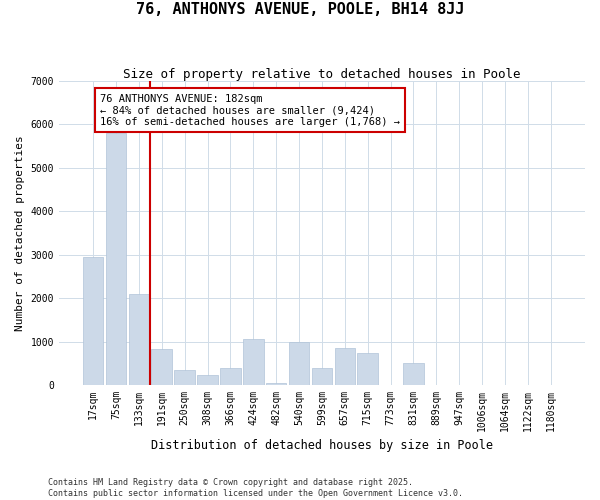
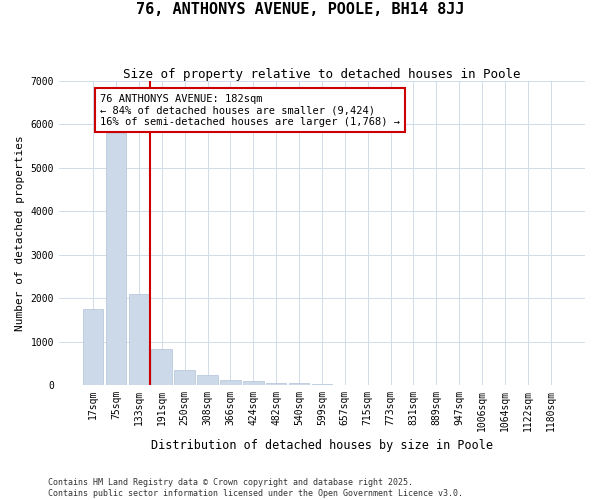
17sqm: 2950 -> 1750
366sqm: 400 -> 120
424sqm: 1050 -> 90
540sqm: 1000 -> 40
599sqm: 400 -> 20
657sqm: 850 -> 10
715sqm: 750 -> 0
831sqm: 500 -> 0
